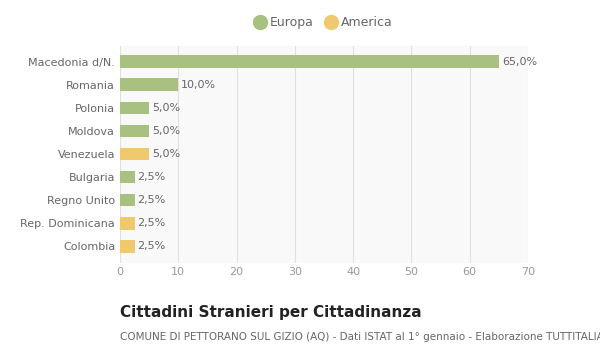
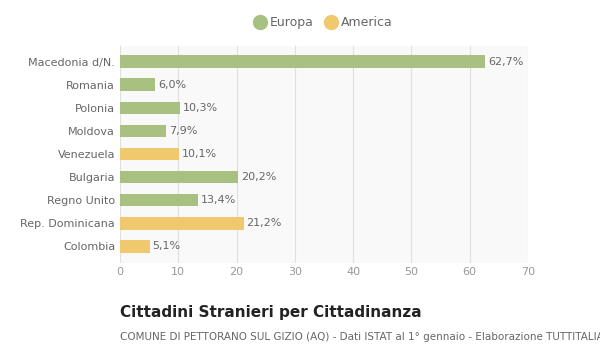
Macedonia d/N.: 65,0% -> 62,7%
Romania: 10,0% -> 6,0%
Polonia: 5,0% -> 10,3%
Moldova: 5,0% -> 7,9%
Venezuela: 5,0% -> 10,1%
Bulgaria: 2,5% -> 20,2%
Regno Unito: 2,5% -> 13,4%
Rep. Dominicana: 2,5% -> 21,2%
Colombia: 2,5% -> 5,1%
